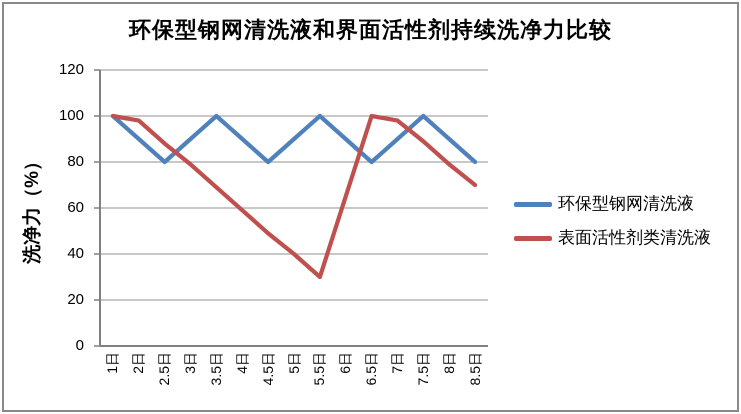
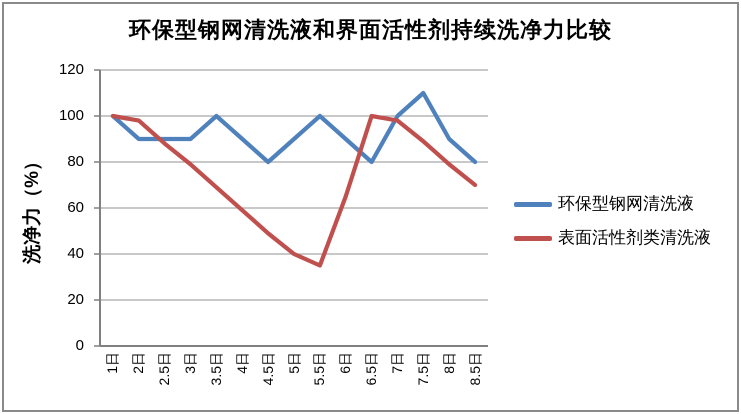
环保型钢网清洗液/2.5日: 80 -> 90
表面活性剂类清洗液/5.5日: 30 -> 35
环保型钢网清洗液/7日: 90 -> 100
环保型钢网清洗液/7.5日: 100 -> 110
